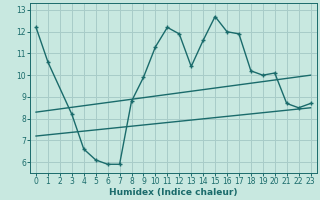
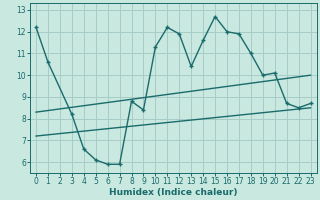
9: 9.9 -> 8.4
18: 10.2 -> 11.0
